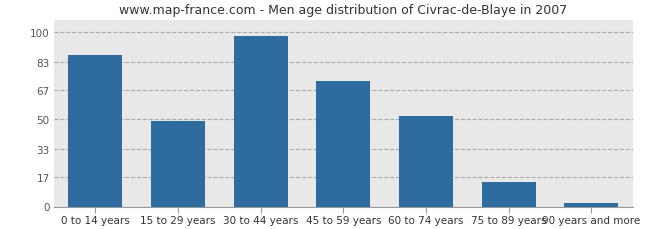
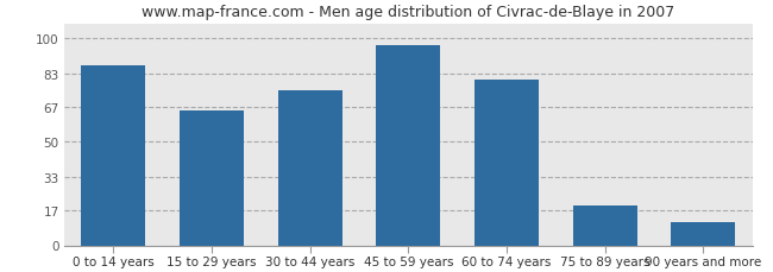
15 to 29 years: 49 -> 65
30 to 44 years: 98 -> 75
45 to 59 years: 72 -> 97
60 to 74 years: 52 -> 80
75 to 89 years: 14 -> 19
90 years and more: 2 -> 11
